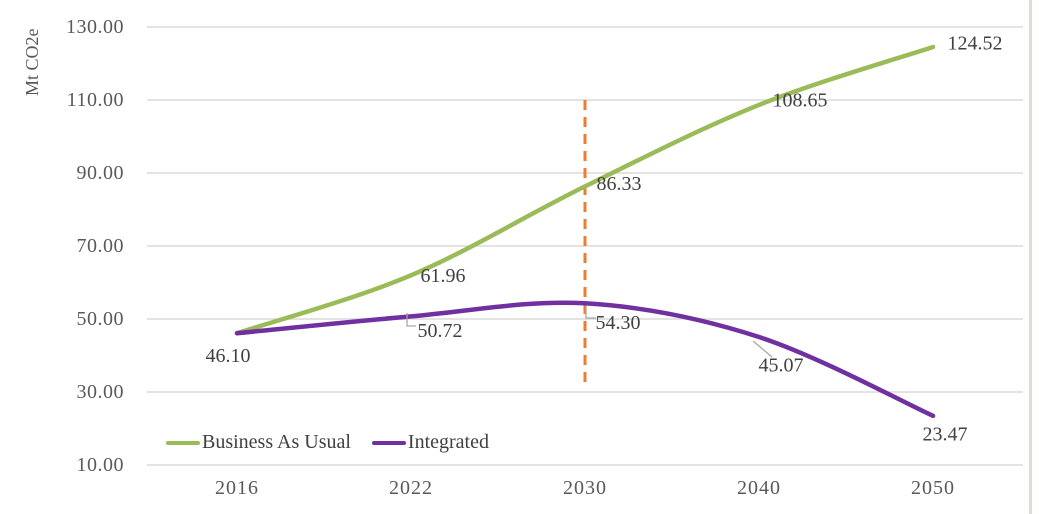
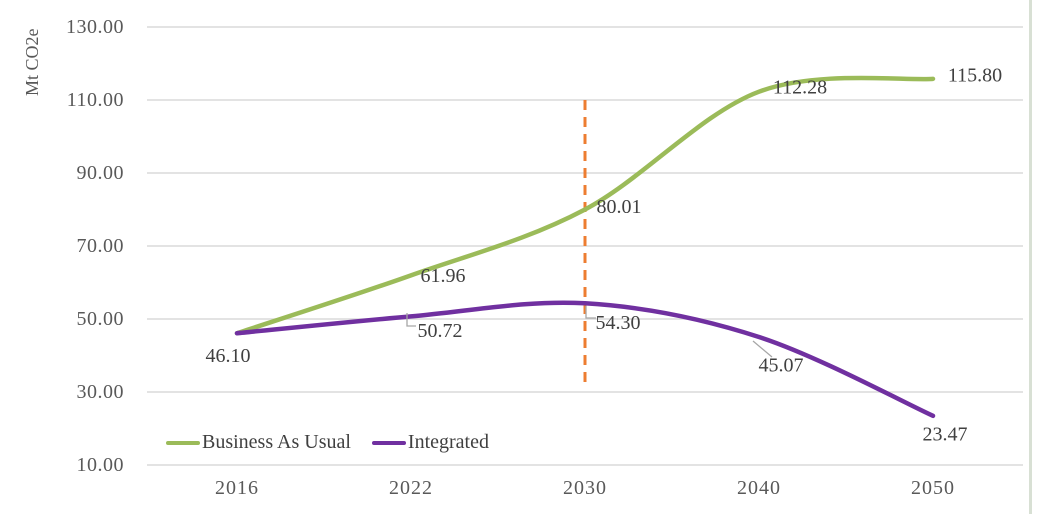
Business As Usual/2030: 86.33 -> 80.01
Business As Usual/2040: 108.65 -> 112.28
Business As Usual/2050: 124.52 -> 115.80
